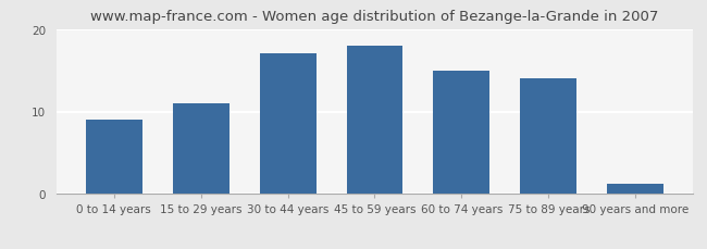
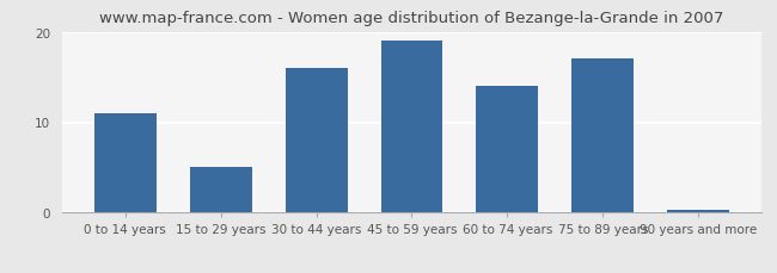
0 to 14 years: 9.0 -> 11.0
15 to 29 years: 11.0 -> 5.0
30 to 44 years: 17.0 -> 16.0
45 to 59 years: 18.0 -> 19.0
60 to 74 years: 15.0 -> 14.0
75 to 89 years: 14.0 -> 17.0
90 years and more: 1.2 -> 0.3
